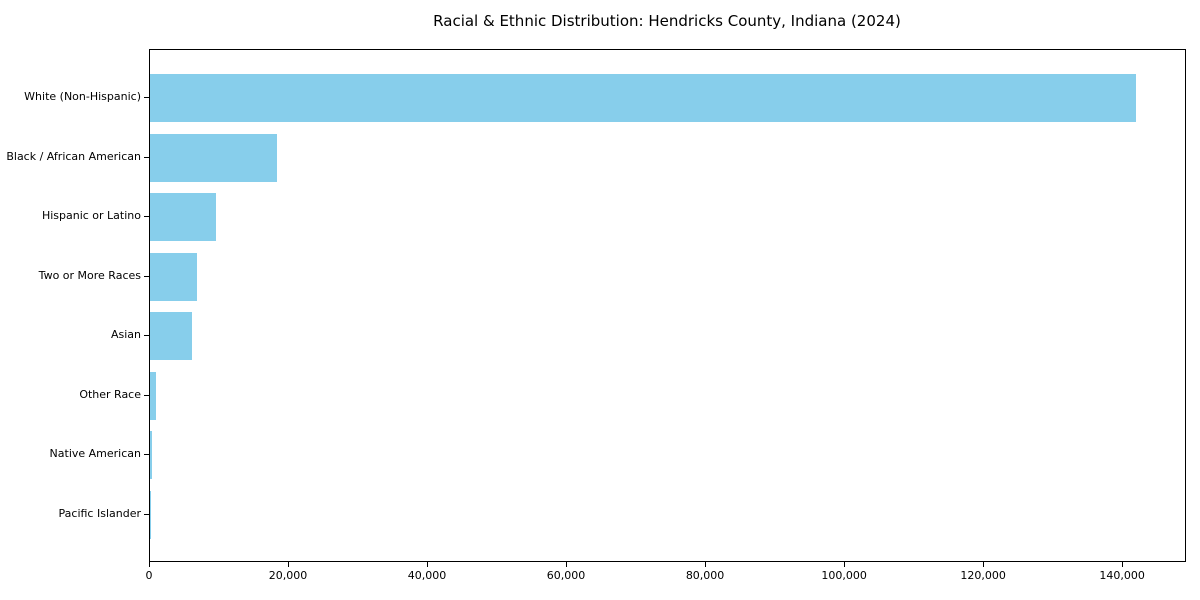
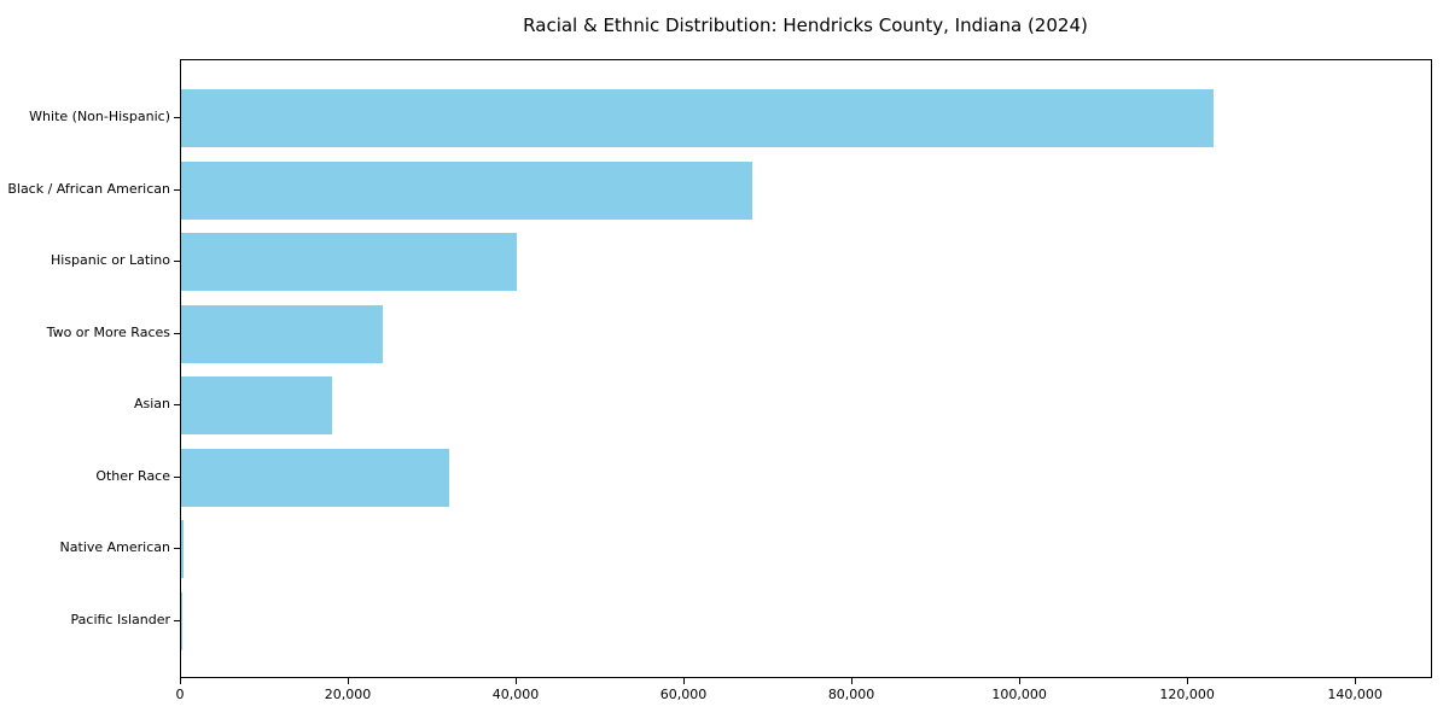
White (Non-Hispanic): 142000 -> 123000
Black / African American: 18000 -> 68000
Hispanic or Latino: 10000 -> 40000
Two or More Races: 7000 -> 24000
Asian: 6000 -> 18000
Other Race: 1000 -> 32000
